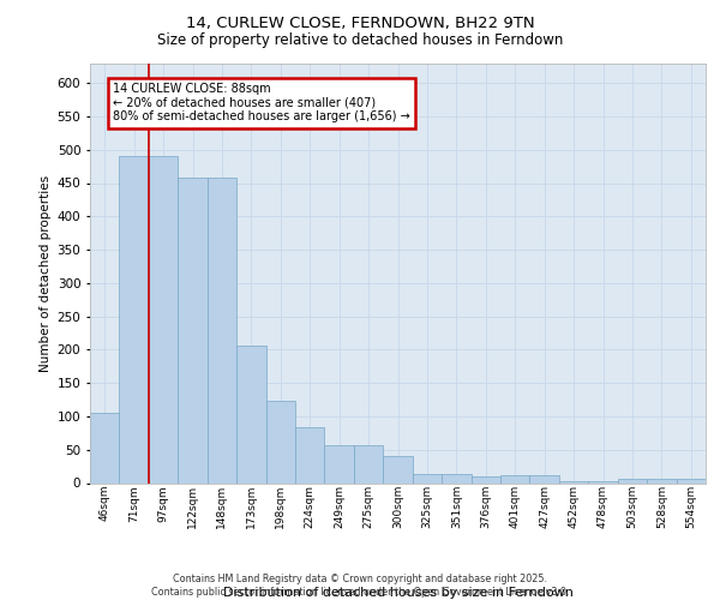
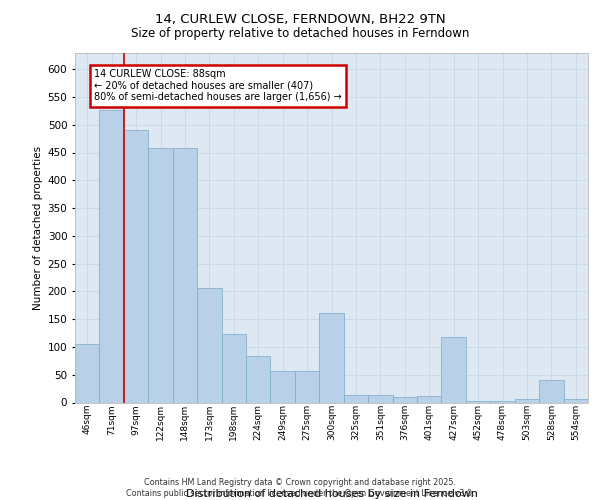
71sqm: 490 -> 526
300sqm: 40 -> 162
427sqm: 11 -> 118
528sqm: 6 -> 40
